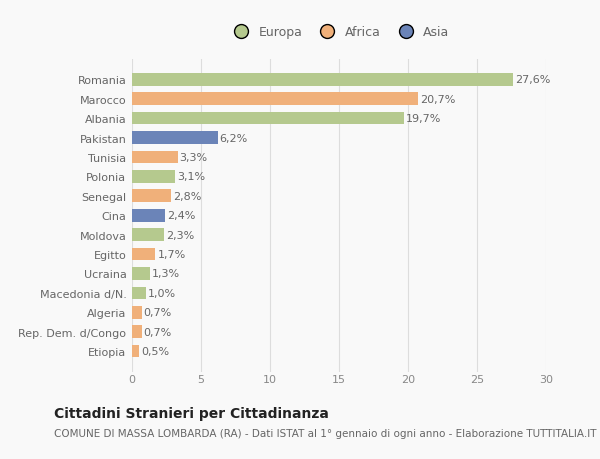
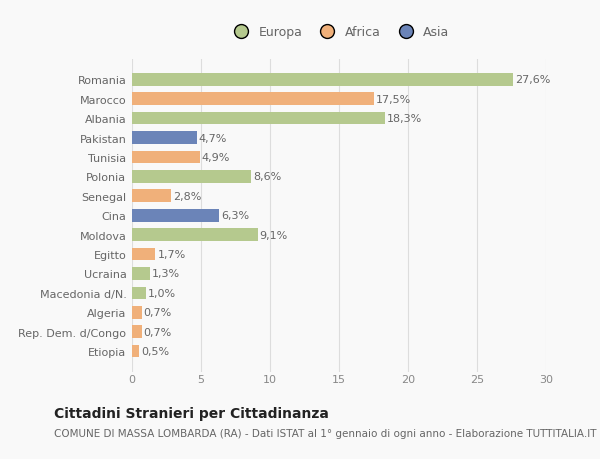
Marocco: 20,7% -> 17,5%
Albania: 19,7% -> 18,3%
Pakistan: 6,2% -> 4,7%
Tunisia: 3,3% -> 4,9%
Polonia: 3,1% -> 8,6%
Cina: 2,4% -> 6,3%
Moldova: 2,3% -> 9,1%
